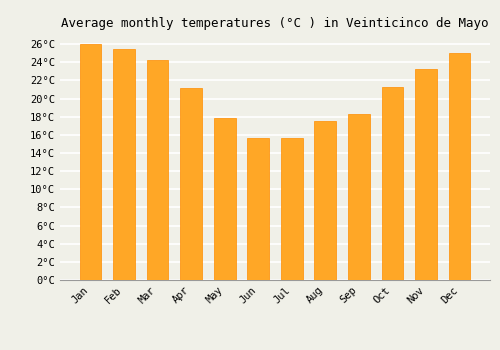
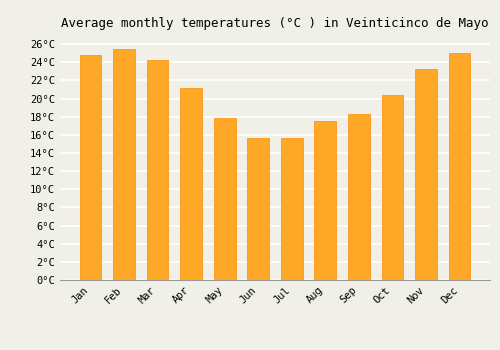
Jan: 26.0°C -> 24.8°C
Oct: 21.3°C -> 20.4°C
